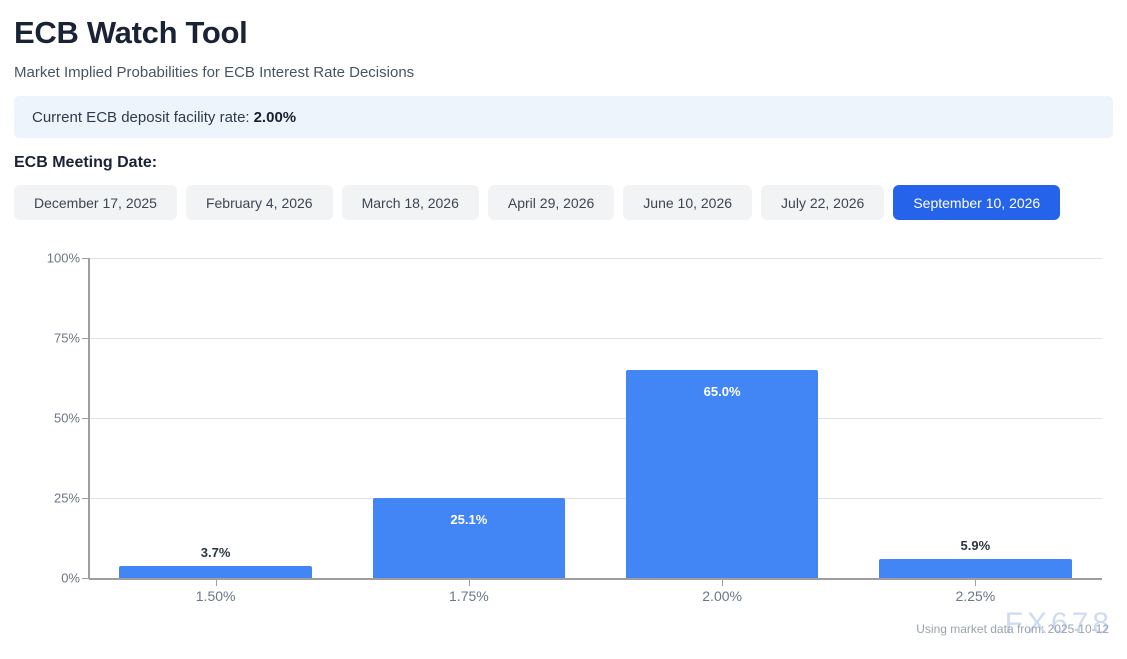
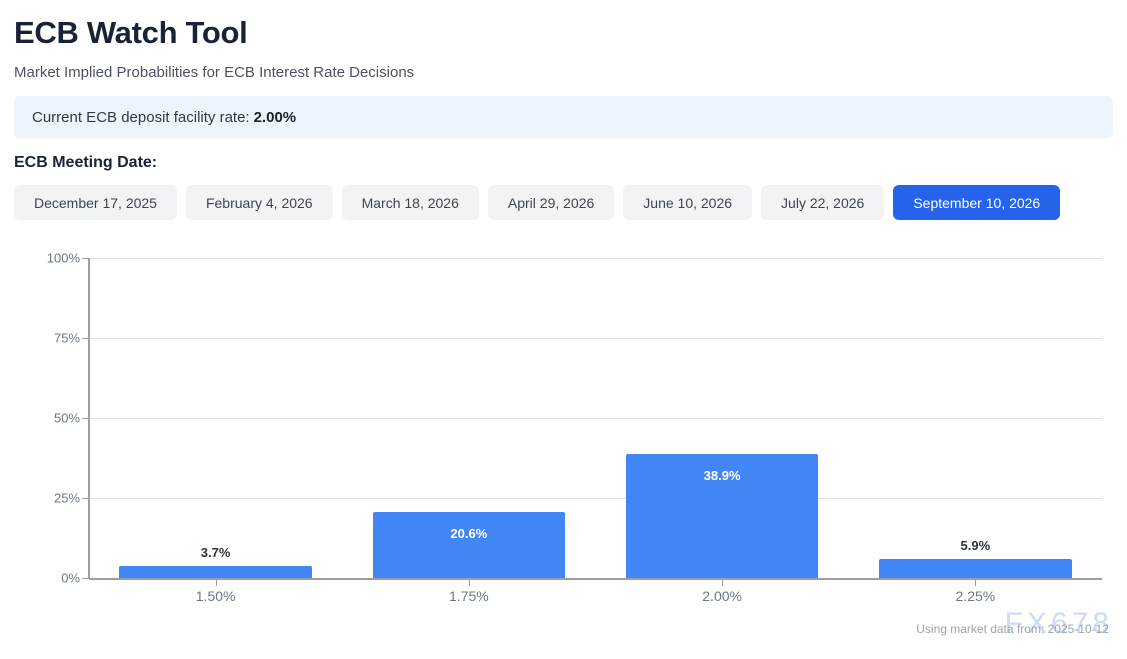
1.75%: 25.1% -> 20.6%
2.00%: 65.0% -> 38.9%
